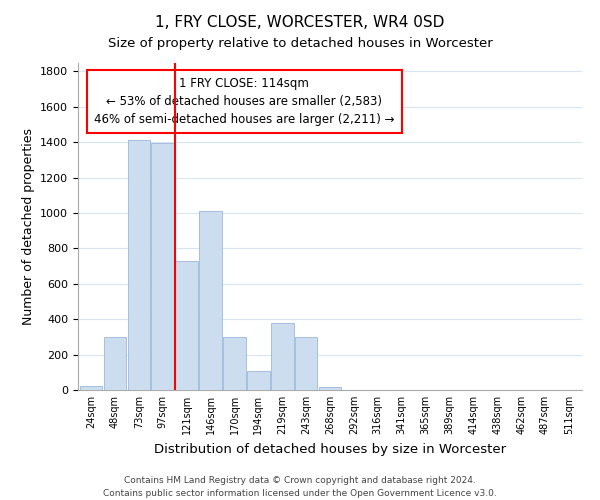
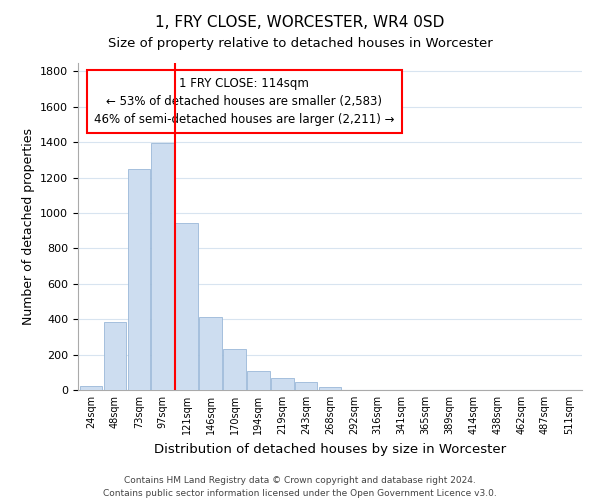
48sqm: 300 -> 380
73sqm: 1410 -> 1250
121sqm: 730 -> 940
146sqm: 1010 -> 410
170sqm: 300 -> 230
219sqm: 380 -> 60
243sqm: 300 -> 50
